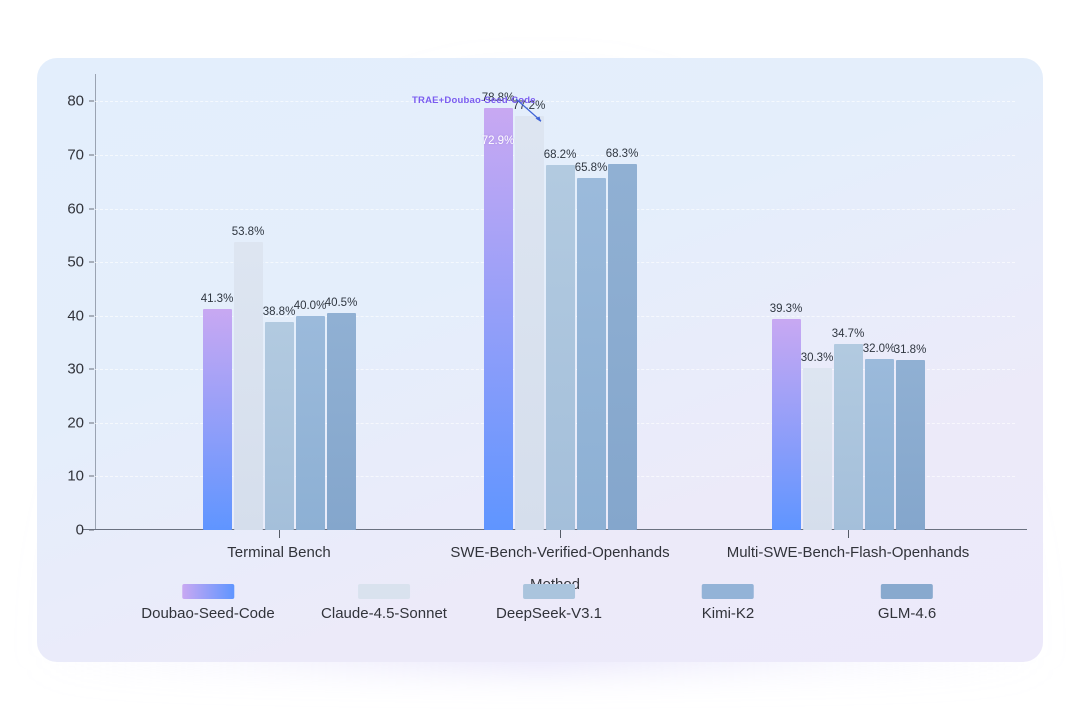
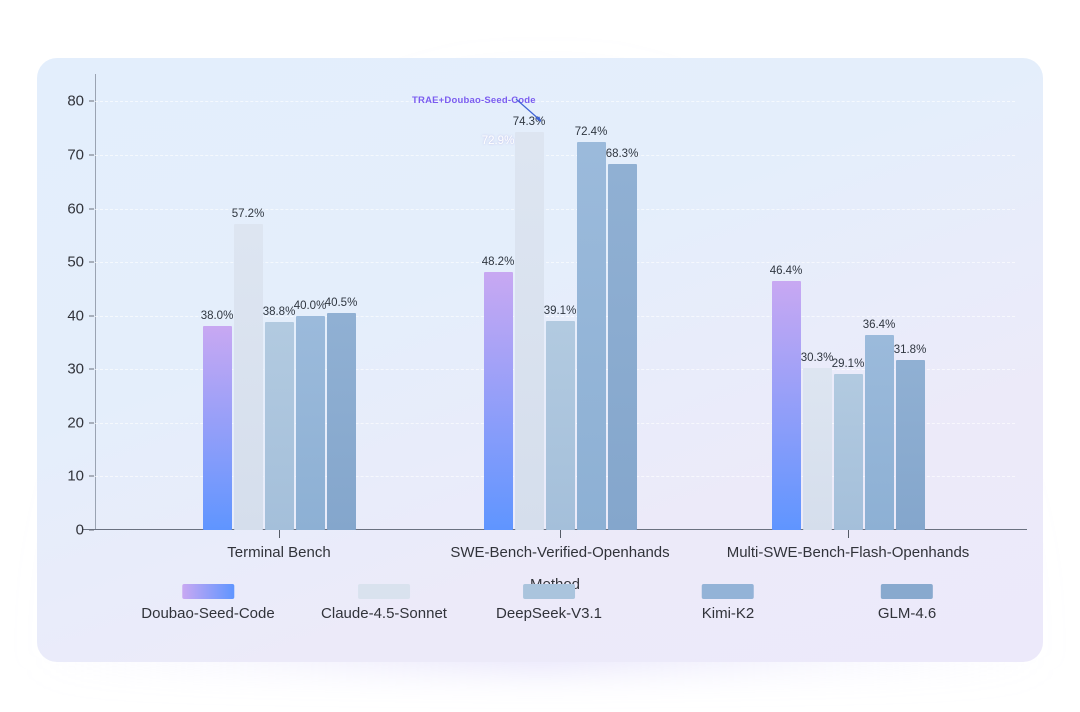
Doubao-Seed-Code/Terminal Bench: 41.3% -> 38.0%
Claude-4.5-Sonnet/Terminal Bench: 53.8% -> 57.2%
Doubao-Seed-Code/SWE-Bench-Verified-Openhands: 78.8% -> 48.2%
Claude-4.5-Sonnet/SWE-Bench-Verified-Openhands: 77.2% -> 74.3%
DeepSeek-V3.1/SWE-Bench-Verified-Openhands: 68.2% -> 39.1%
Kimi-K2/SWE-Bench-Verified-Openhands: 65.8% -> 72.4%
Doubao-Seed-Code/Multi-SWE-Bench-Flash-Openhands: 39.3% -> 46.4%
DeepSeek-V3.1/Multi-SWE-Bench-Flash-Openhands: 34.7% -> 29.1%
Kimi-K2/Multi-SWE-Bench-Flash-Openhands: 32.0% -> 36.4%
